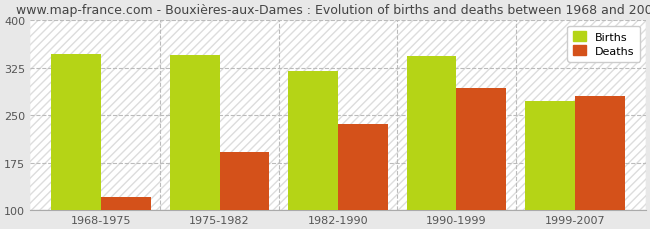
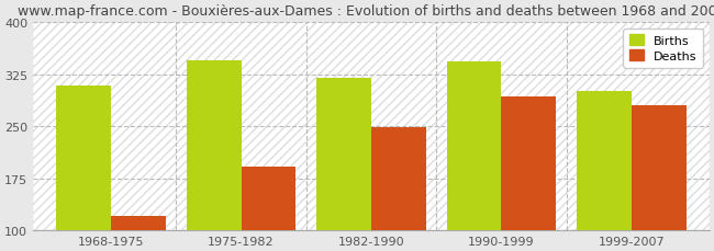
Births/1968-1975: 346 -> 308
Deaths/1982-1990: 236 -> 248
Births/1999-2007: 272 -> 300
